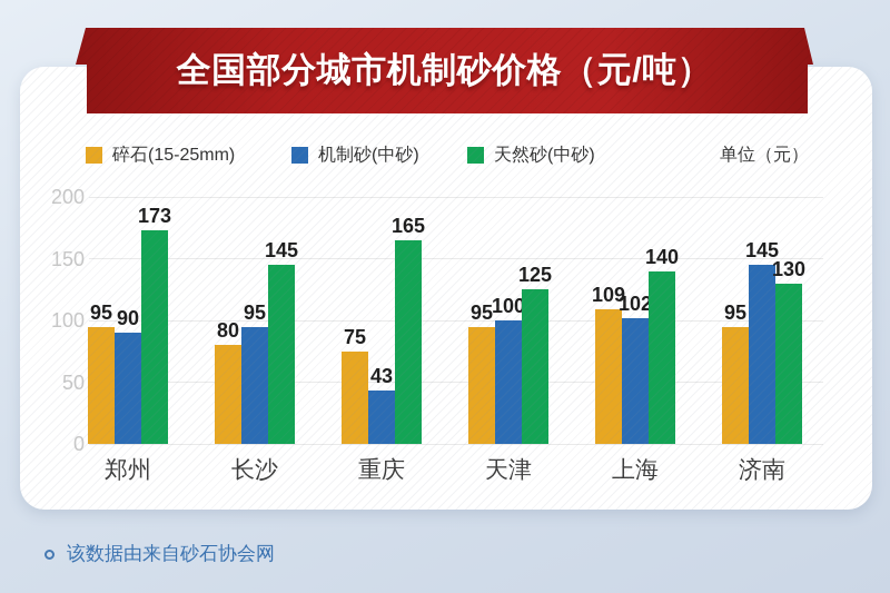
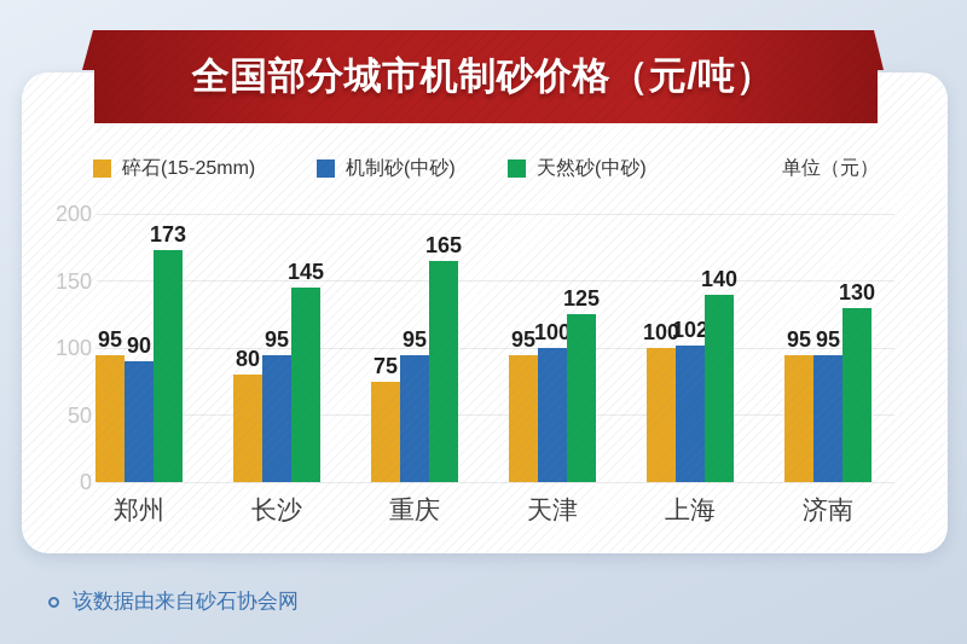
机制砂(中砂)/重庆: 43 -> 95
碎石(15-25mm)/上海: 109 -> 100
机制砂(中砂)/济南: 145 -> 95
